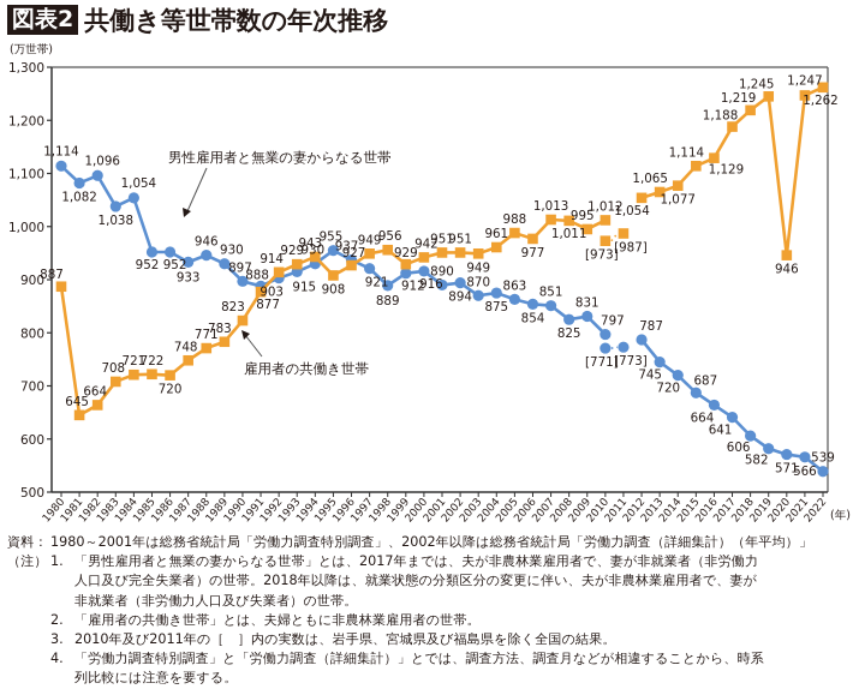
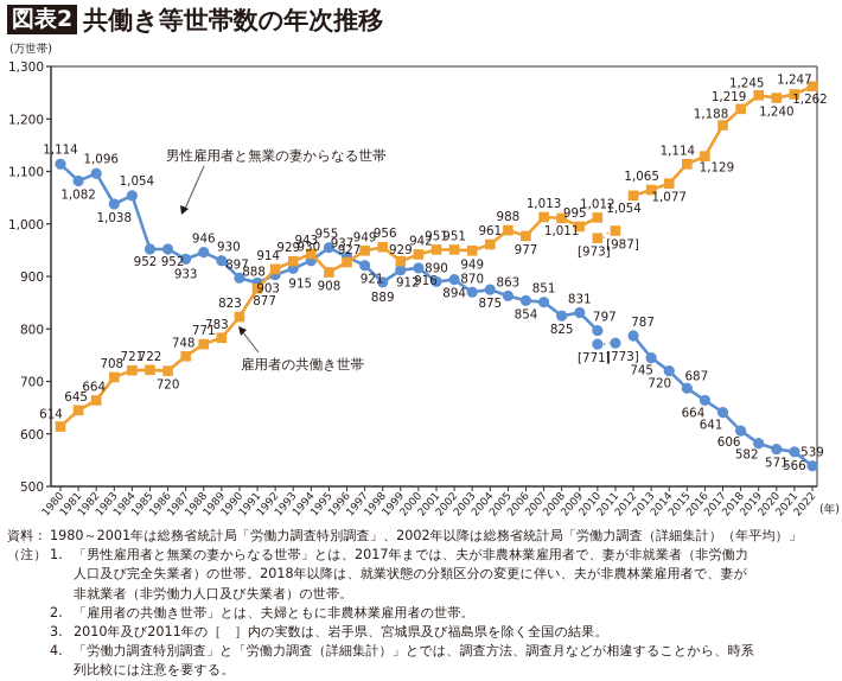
雇用者の共働き世帯/1980: 887 -> 614
雇用者の共働き世帯/2020: 946 -> 1,240
